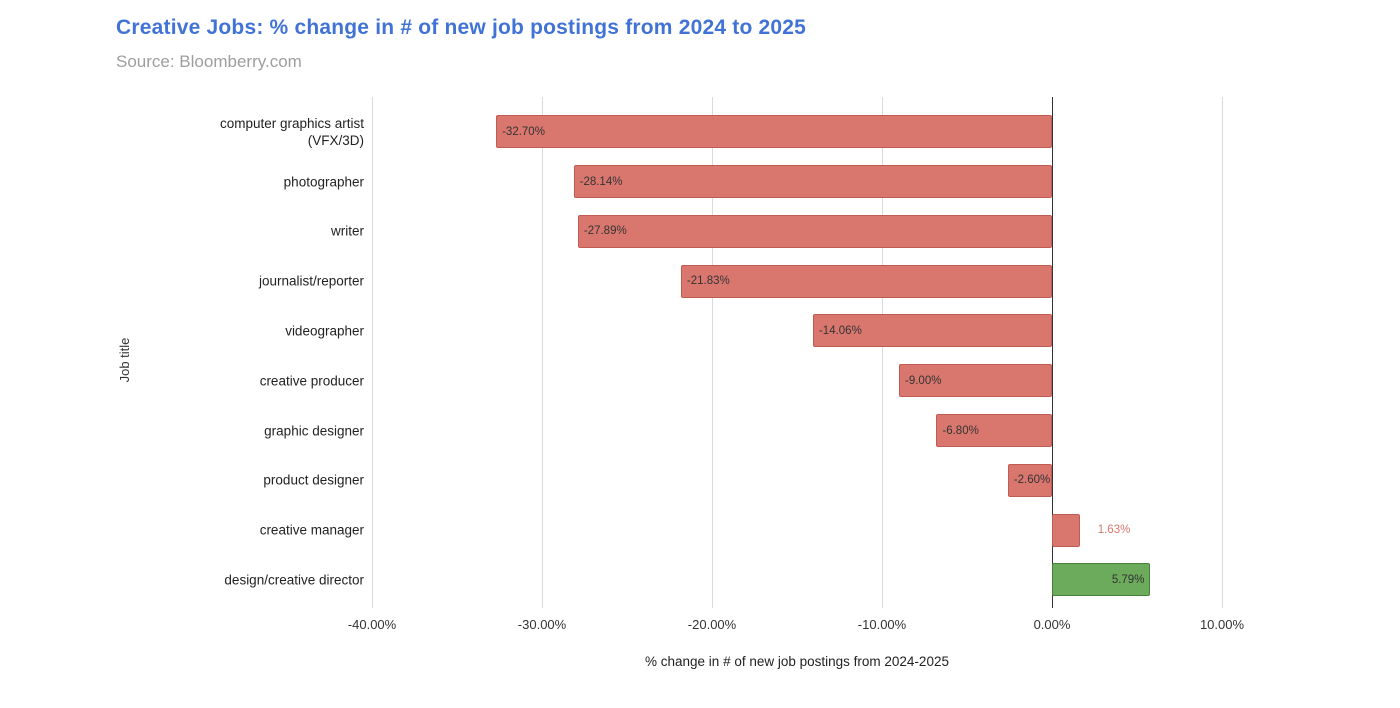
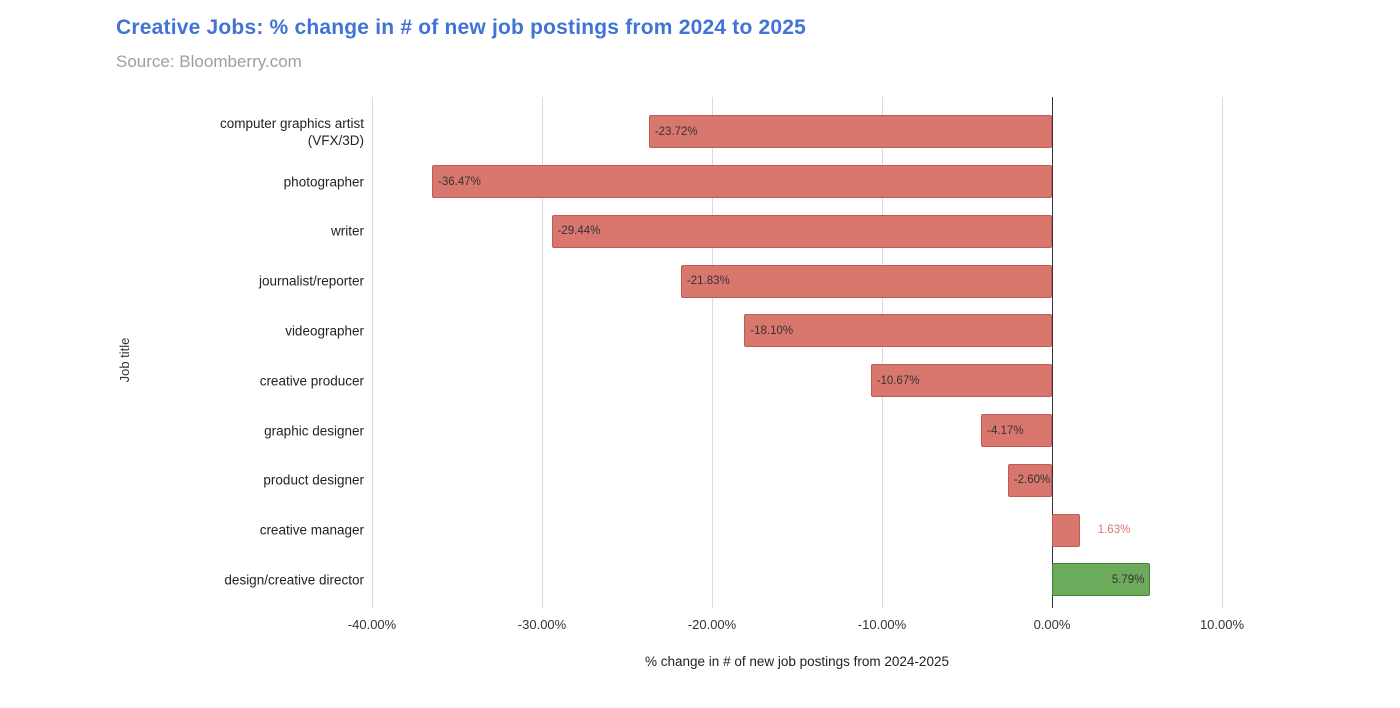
computer graphics artist (VFX/3D): -32.70% -> -23.72%
photographer: -28.14% -> -36.47%
writer: -27.89% -> -29.44%
videographer: -14.06% -> -18.10%
creative producer: -9.00% -> -10.67%
graphic designer: -6.80% -> -4.17%
